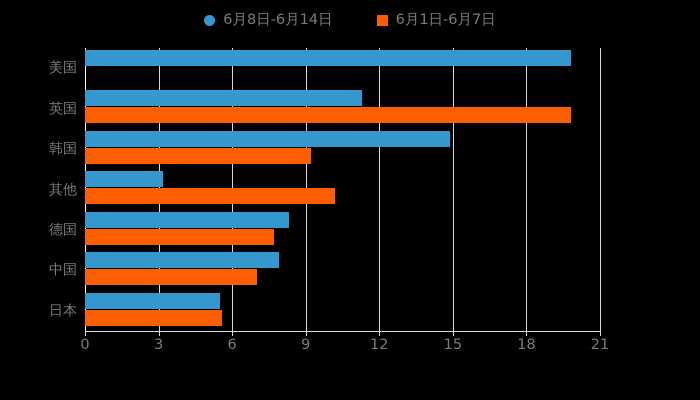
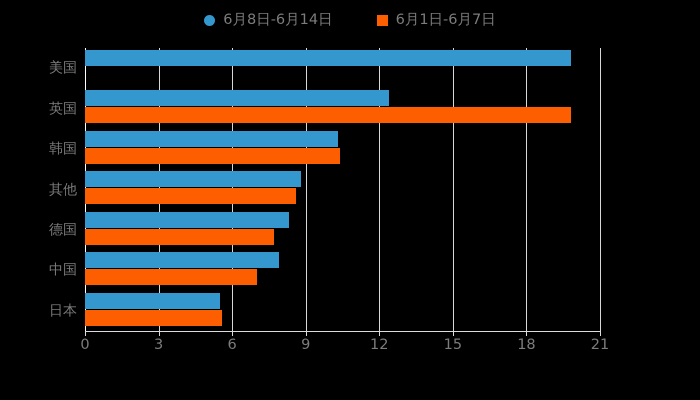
6月8日-6月14日/英国: 11.3 -> 12.4
6月8日-6月14日/韩国: 14.9 -> 10.3
6月1日-6月7日/韩国: 9.2 -> 10.4
6月8日-6月14日/其他: 3.2 -> 8.8
6月1日-6月7日/其他: 10.2 -> 8.6
